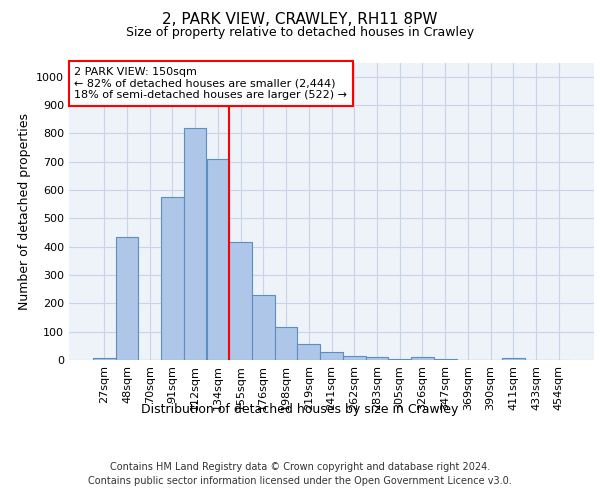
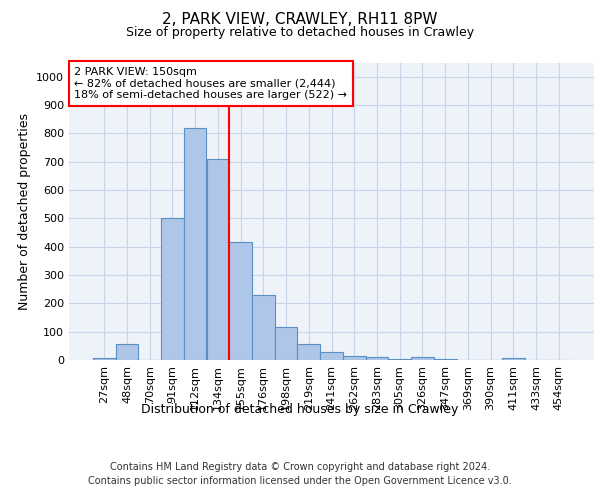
48sqm: 435 -> 57
91sqm: 575 -> 500
